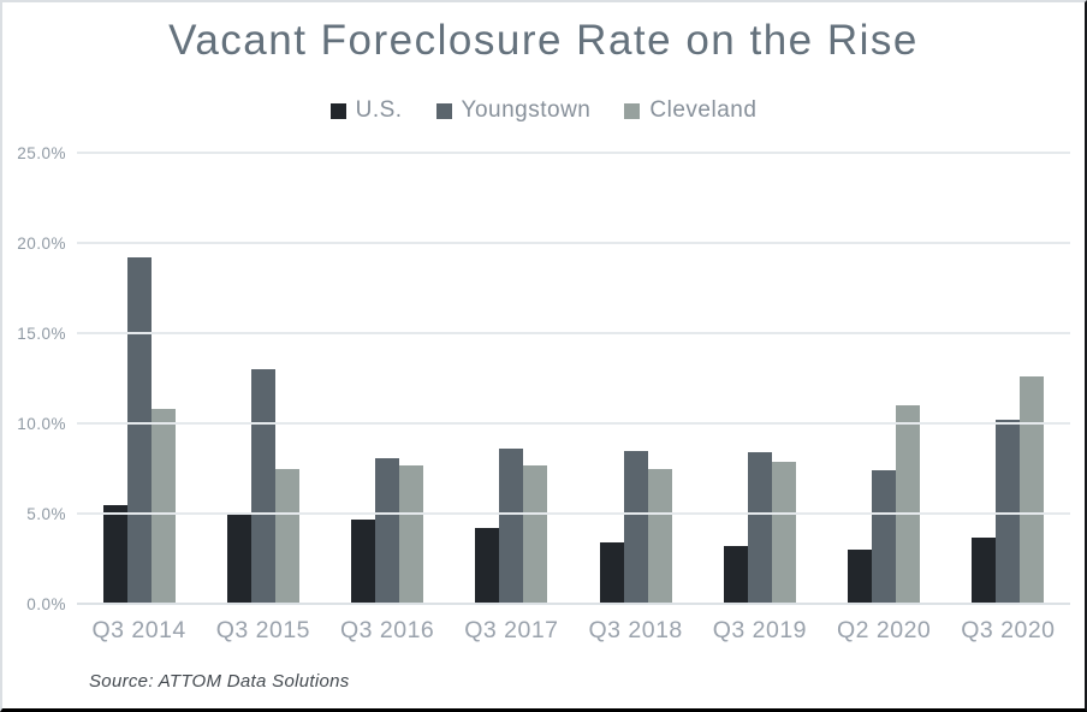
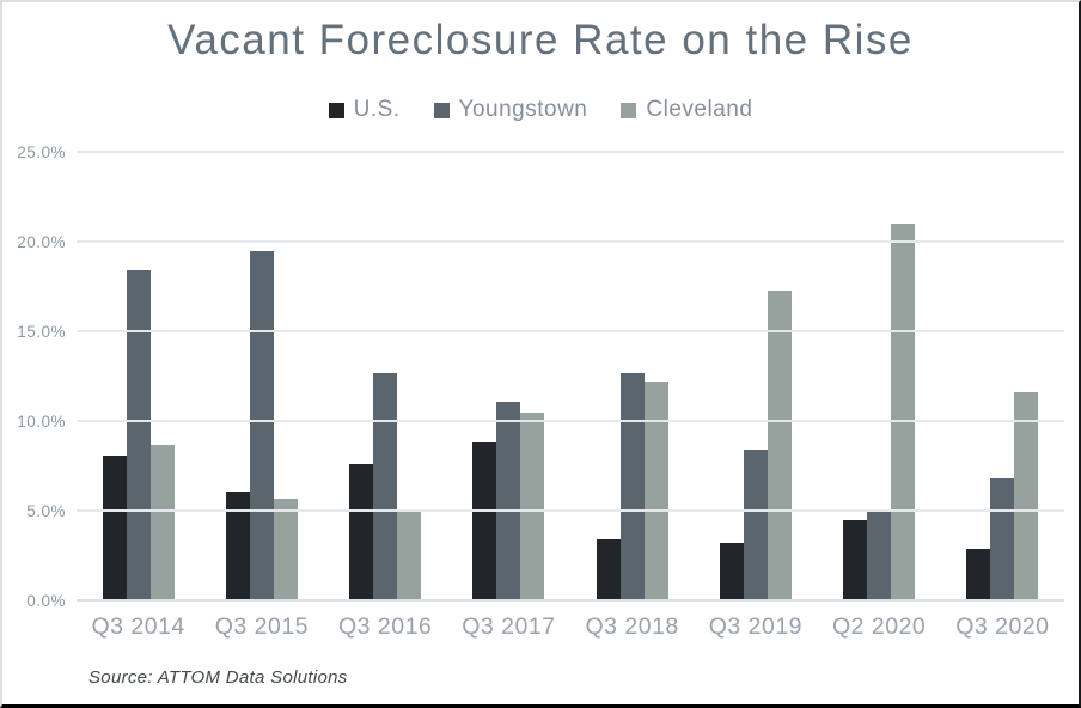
U.S./Q3 2014: 5.5% -> 8.1%
Youngstown/Q3 2014: 19.2% -> 18.4%
Cleveland/Q3 2014: 10.8% -> 8.7%
U.S./Q3 2015: 5.0% -> 6.1%
Youngstown/Q3 2015: 13.0% -> 19.5%
Cleveland/Q3 2015: 7.5% -> 5.7%
U.S./Q3 2016: 4.7% -> 7.6%
Youngstown/Q3 2016: 8.1% -> 12.7%
Cleveland/Q3 2016: 7.7% -> 5.0%
U.S./Q3 2017: 4.2% -> 8.8%
Youngstown/Q3 2017: 8.6% -> 11.1%
Cleveland/Q3 2017: 7.7% -> 10.5%
Youngstown/Q3 2018: 8.5% -> 12.7%
Cleveland/Q3 2018: 7.5% -> 12.2%
Cleveland/Q3 2019: 7.9% -> 17.3%
U.S./Q2 2020: 3.0% -> 4.5%
Youngstown/Q2 2020: 7.4% -> 5.0%
Cleveland/Q2 2020: 11.0% -> 21.0%
U.S./Q3 2020: 3.7% -> 2.9%
Youngstown/Q3 2020: 10.2% -> 6.8%
Cleveland/Q3 2020: 12.6% -> 11.6%
